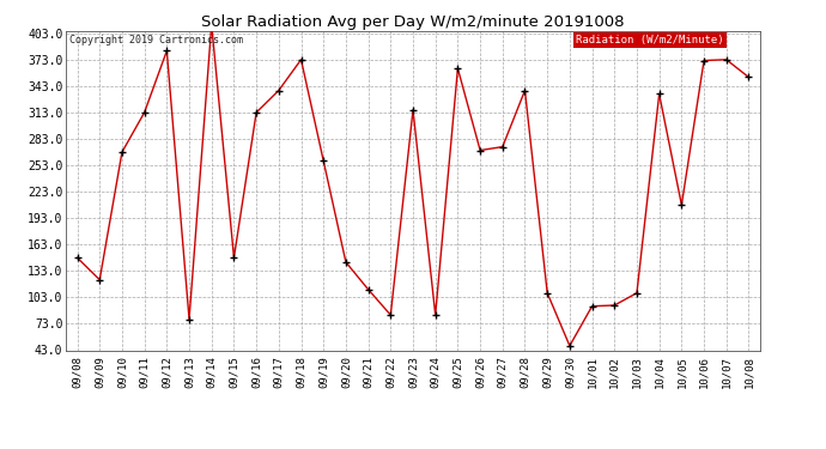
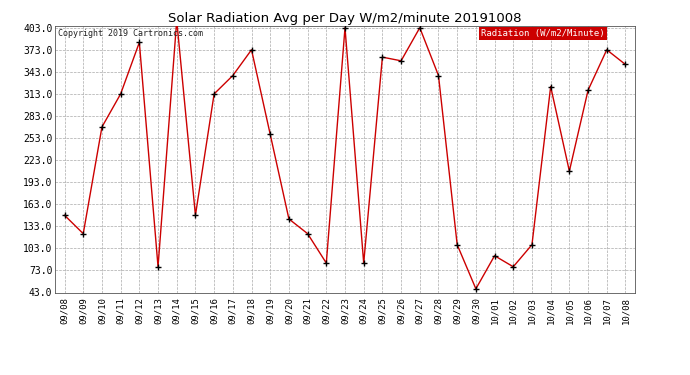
09/21: 112 -> 123
09/23: 316 -> 403
09/26: 270 -> 358
09/27: 274 -> 403
10/02: 94 -> 78
10/04: 334 -> 323
10/06: 372 -> 318
